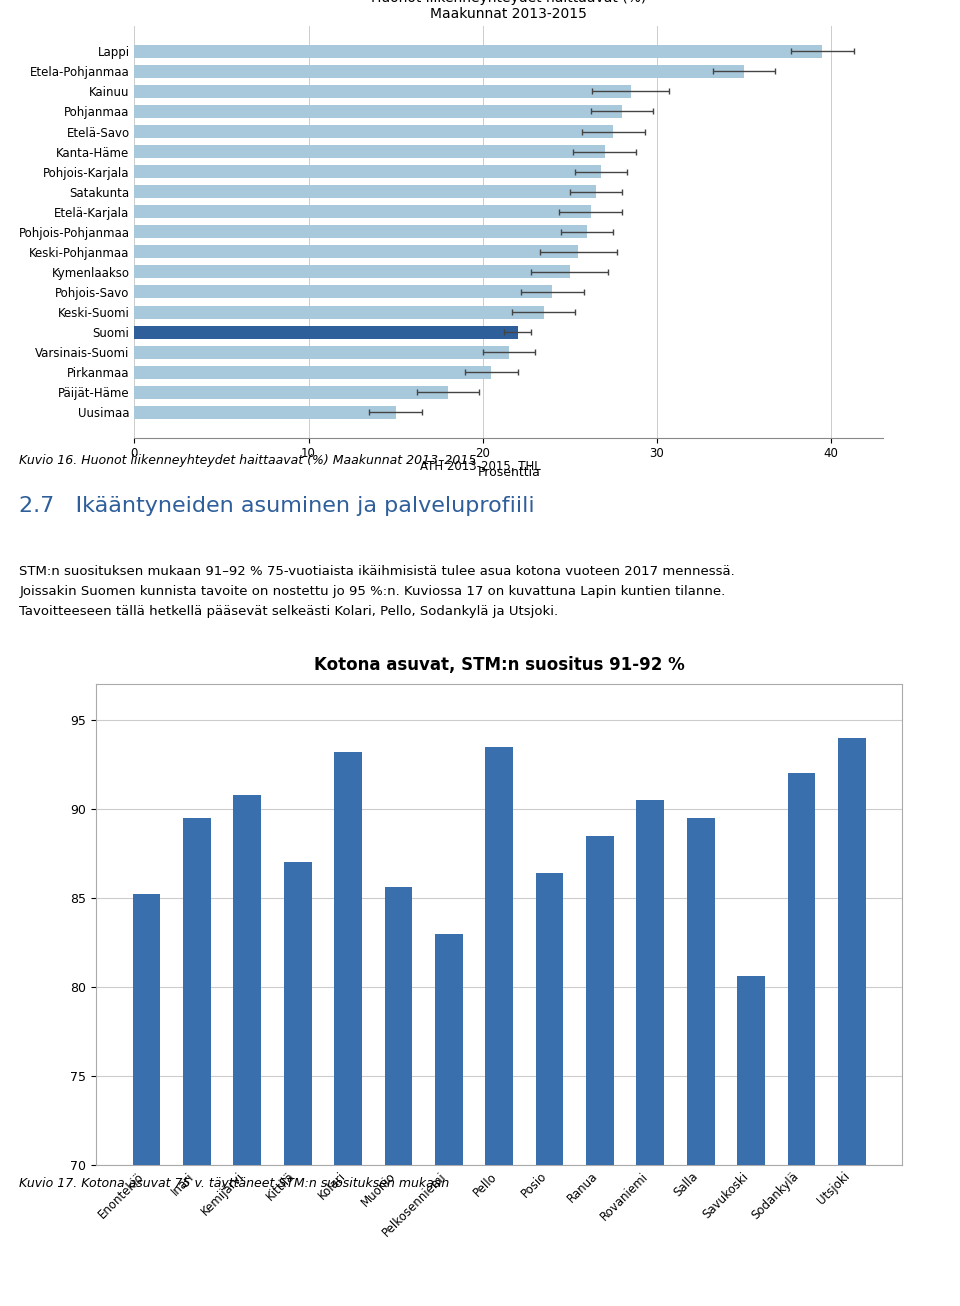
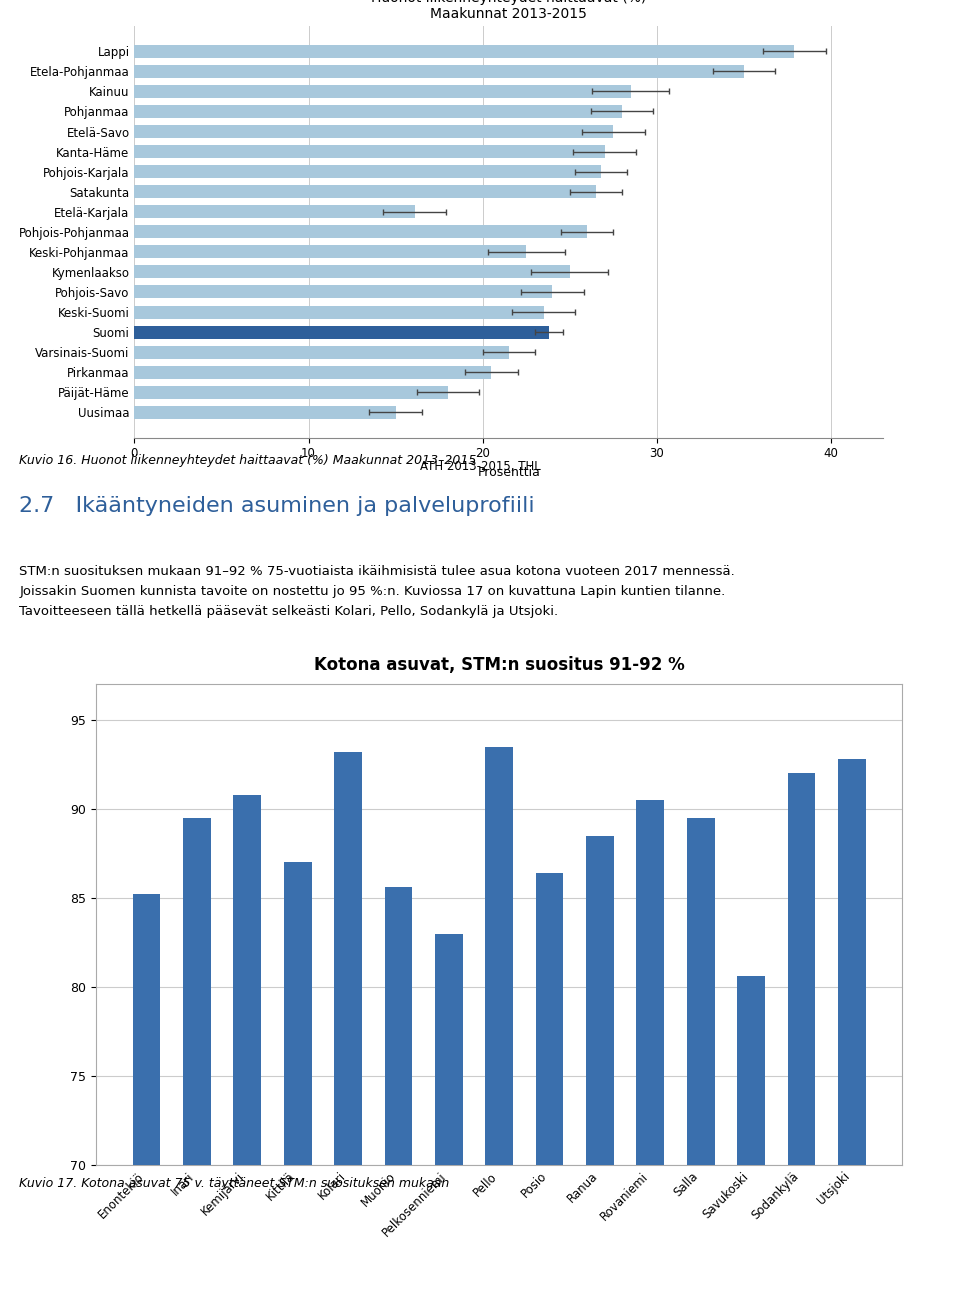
Lappi: 39.5 -> 37.9
Etelä-Karjala: 26.2 -> 16.1
Keski-Pohjanmaa: 25.5 -> 22.5
Suomi: 22.0 -> 23.8
Kotona asuvat, STM:n suositus 91-92 %/Utsjoki: 94.0 -> 92.8
